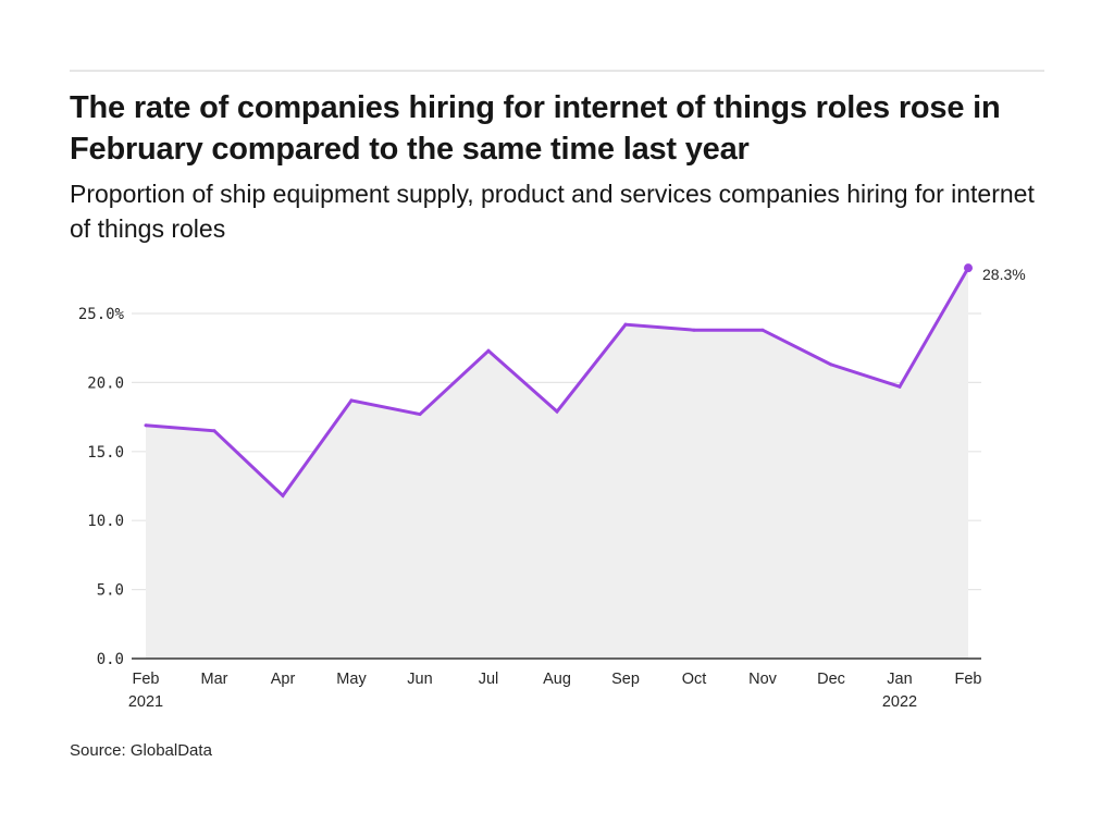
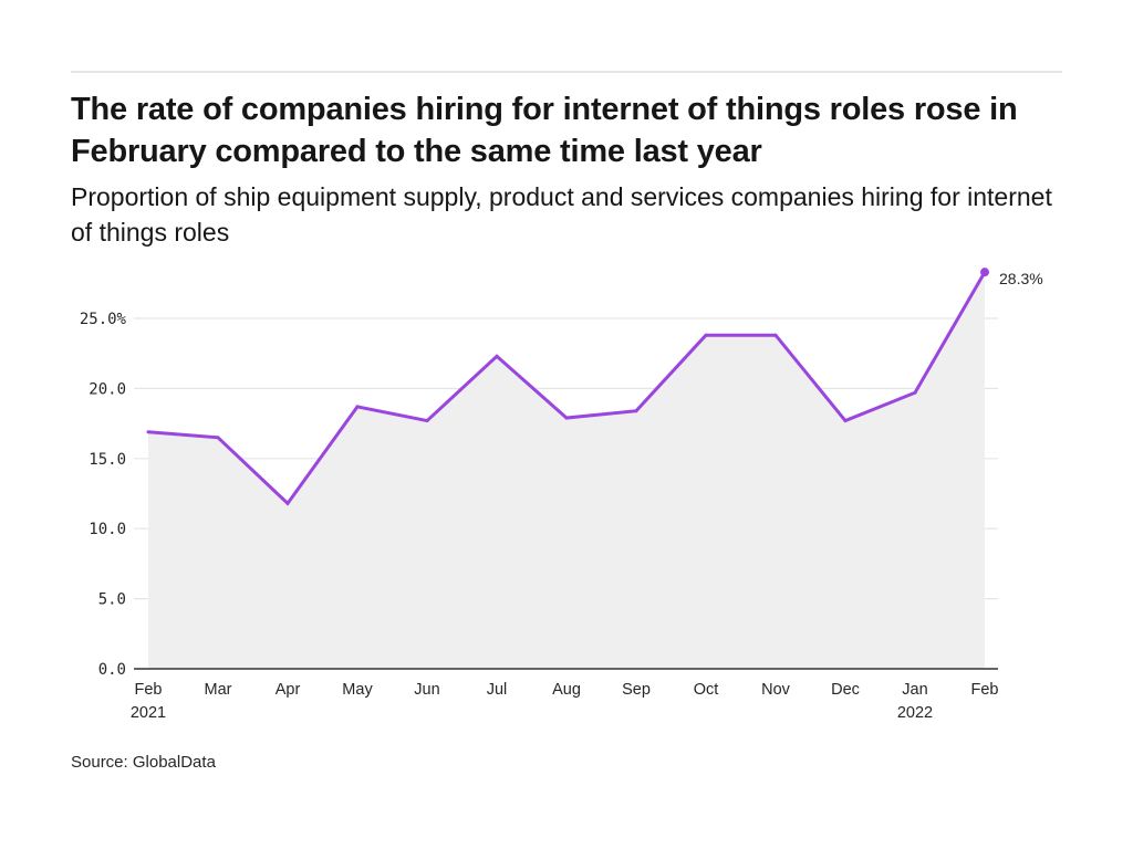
Sep: 24.2% -> 18.4%
Dec: 21.3% -> 17.7%
